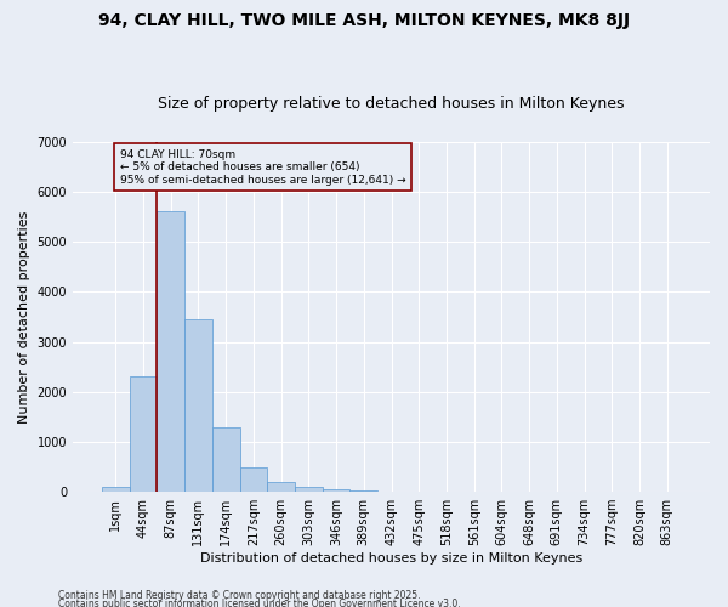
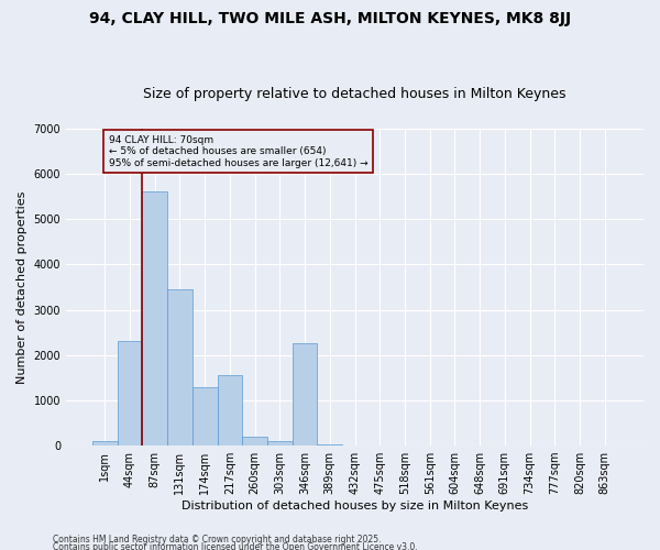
217sqm: 480 -> 1550
346sqm: 50 -> 2250
